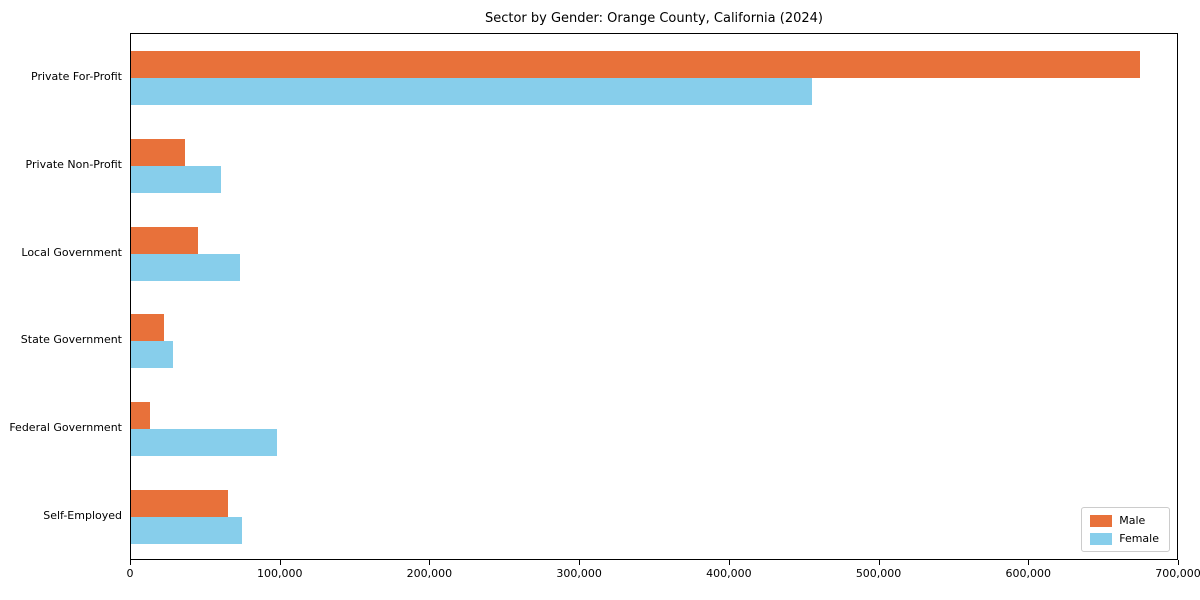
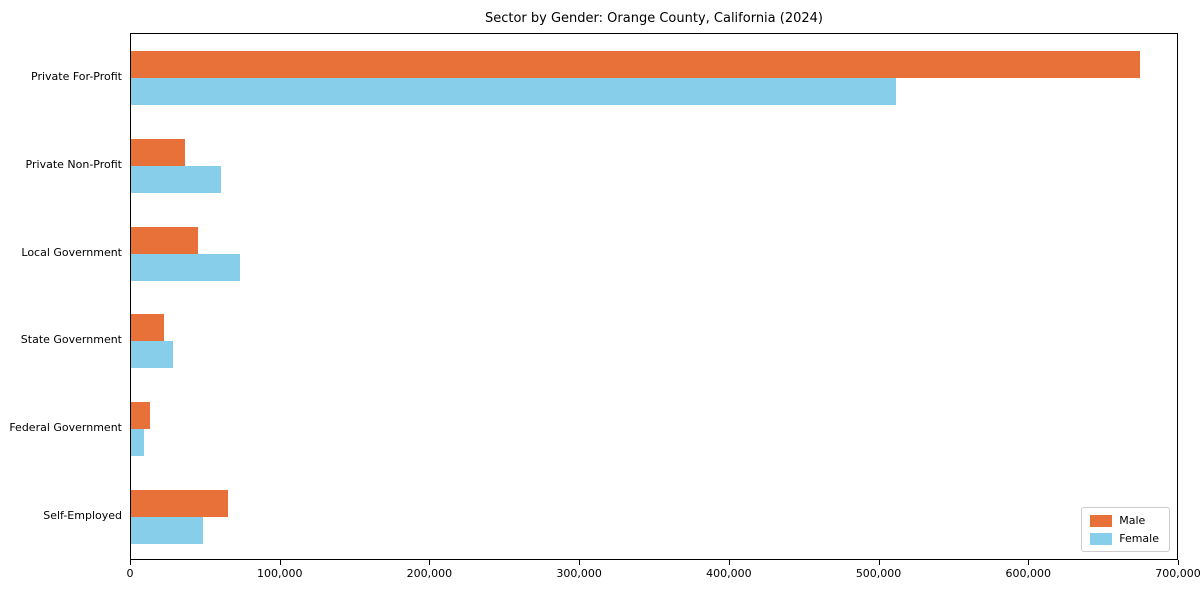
Female/Private For-Profit: 456000 -> 512000
Female/Federal Government: 98000 -> 9000
Female/Self-Employed: 74000 -> 48000
